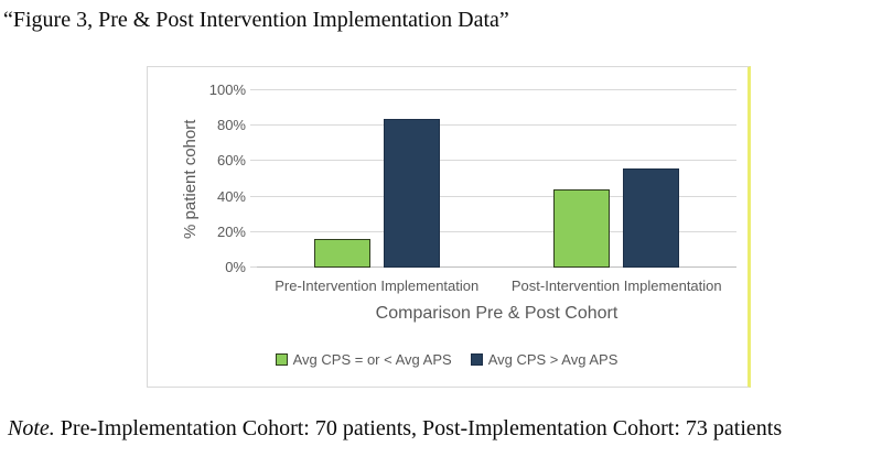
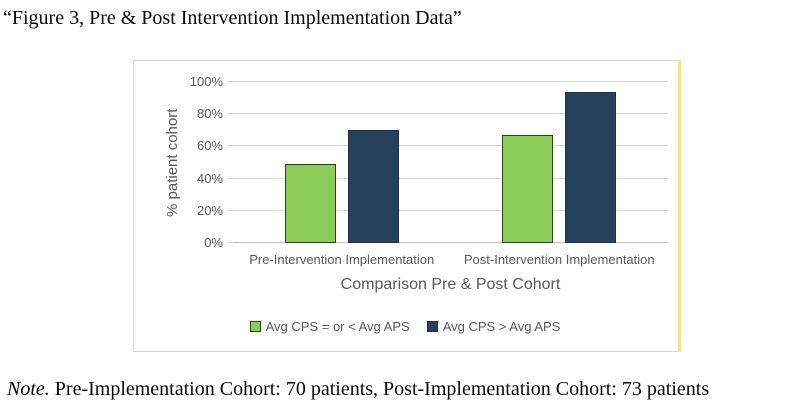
Avg CPS = or < Avg APS/Pre-Intervention Implementation: 16% -> 49%
Avg CPS > Avg APS/Pre-Intervention Implementation: 84% -> 70%
Avg CPS = or < Avg APS/Post-Intervention Implementation: 44% -> 67%
Avg CPS > Avg APS/Post-Intervention Implementation: 56% -> 94%
